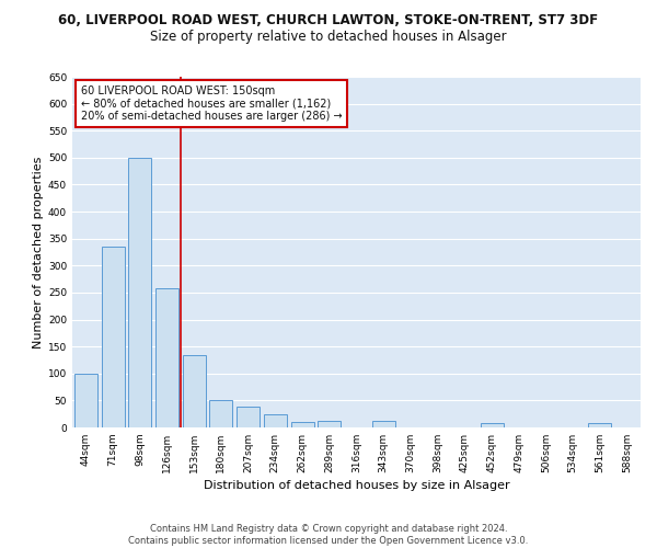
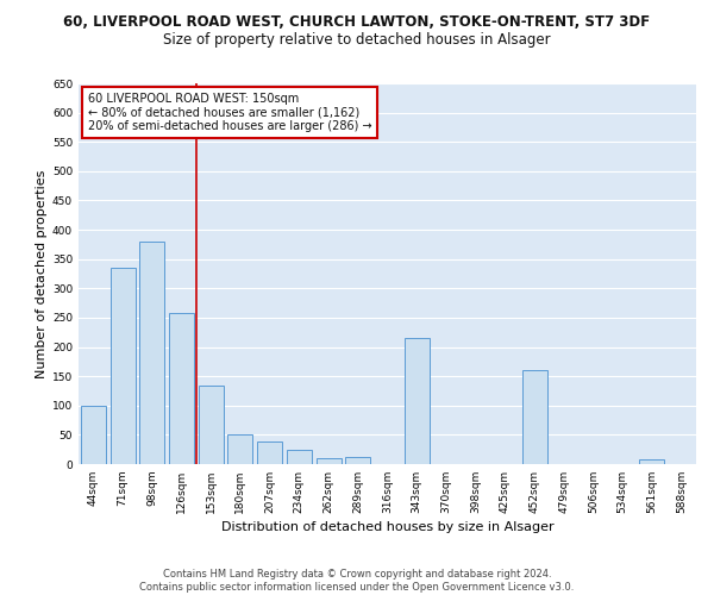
98sqm: 500 -> 380
343sqm: 13 -> 215
452sqm: 8 -> 160
